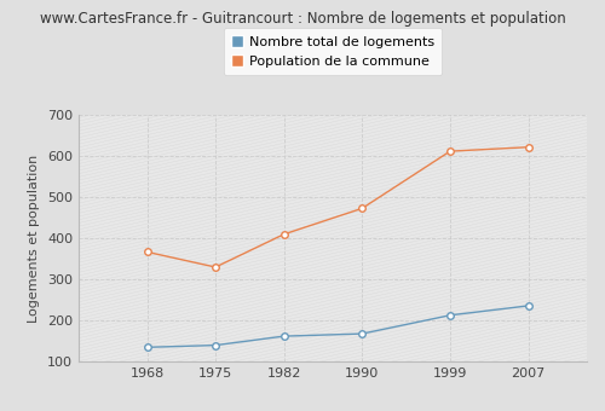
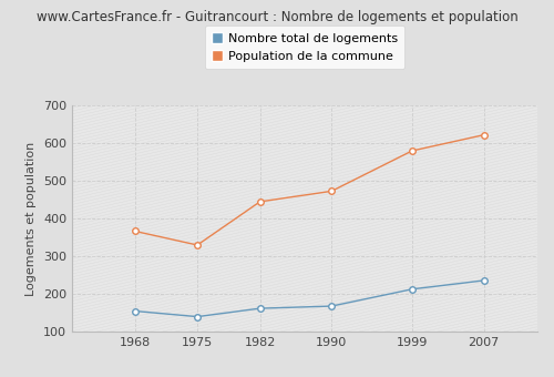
Nombre total de logements/1968: 135 -> 155
Population de la commune/1982: 410 -> 445
Population de la commune/1999: 612 -> 580
